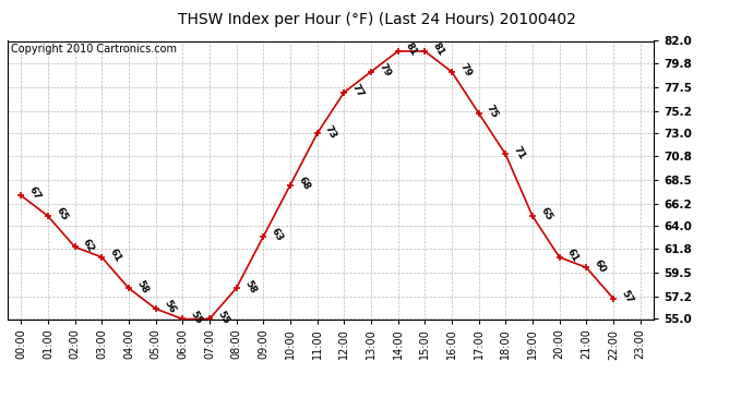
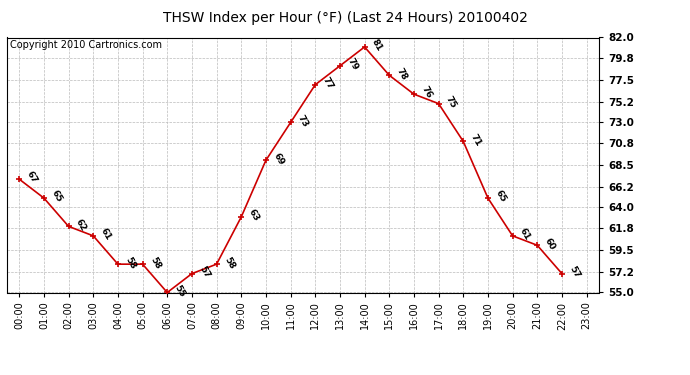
05:00: 56 -> 58
07:00: 55 -> 57
10:00: 68 -> 69
15:00: 81 -> 78
16:00: 79 -> 76
